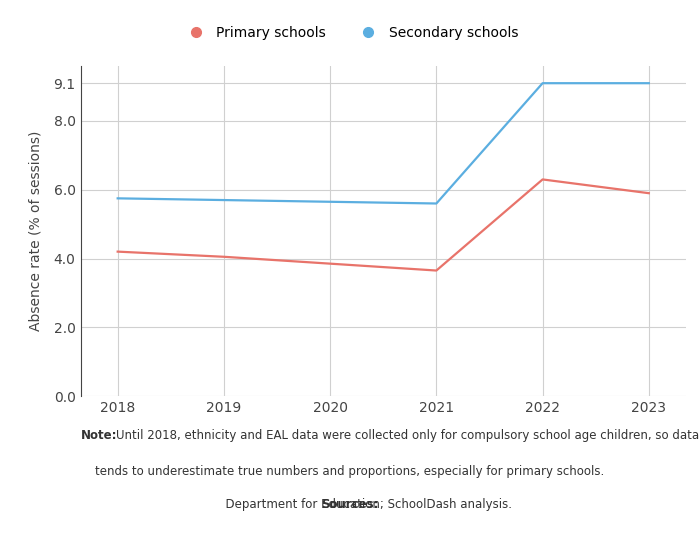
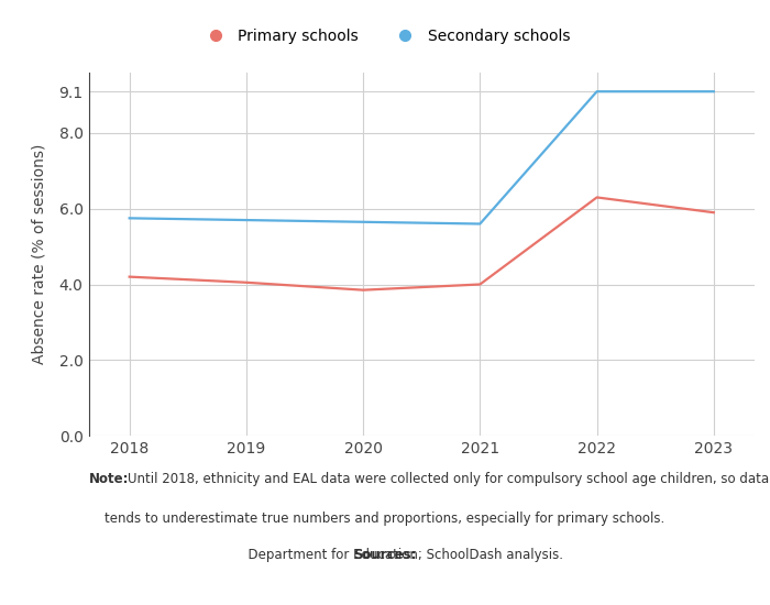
Primary schools/2021: 3.65 -> 4.00
